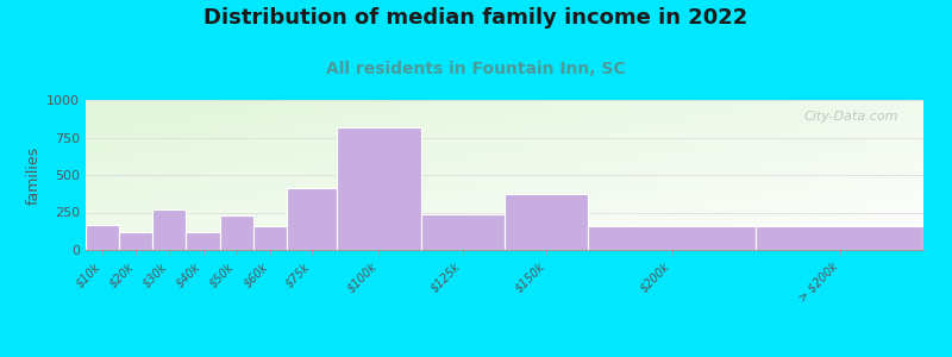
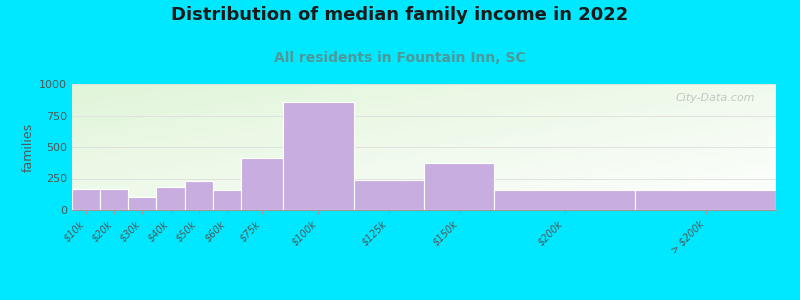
$20k: 120 -> 170
$30k: 270 -> 100
$40k: 120 -> 180
$100k: 820 -> 860
